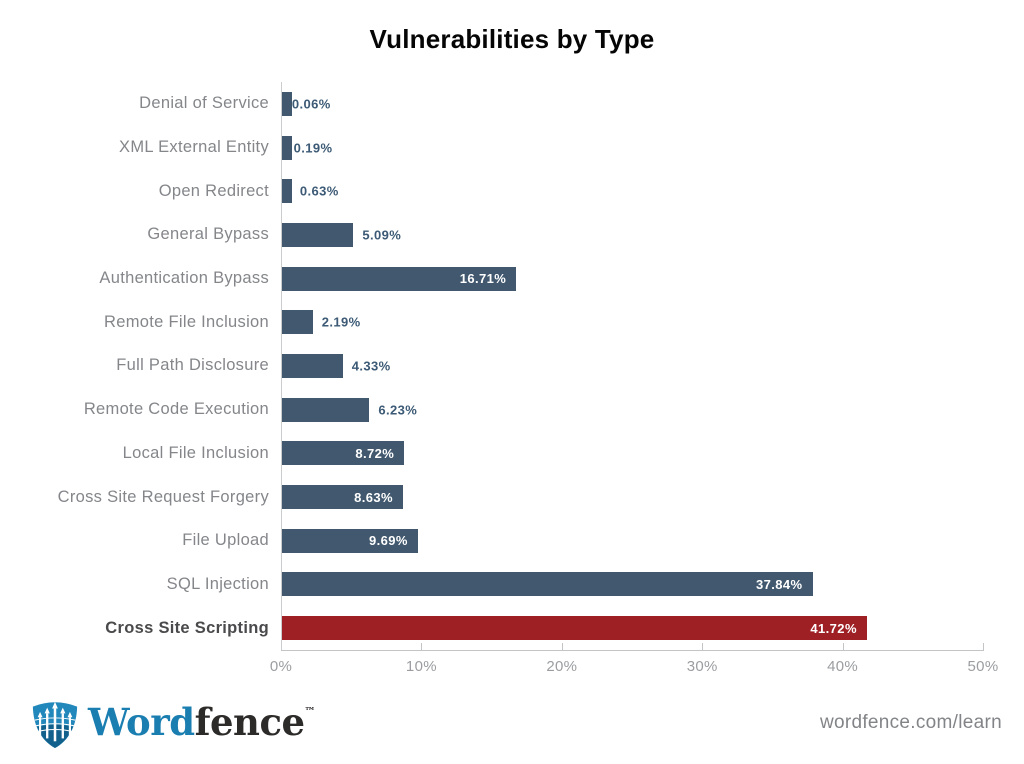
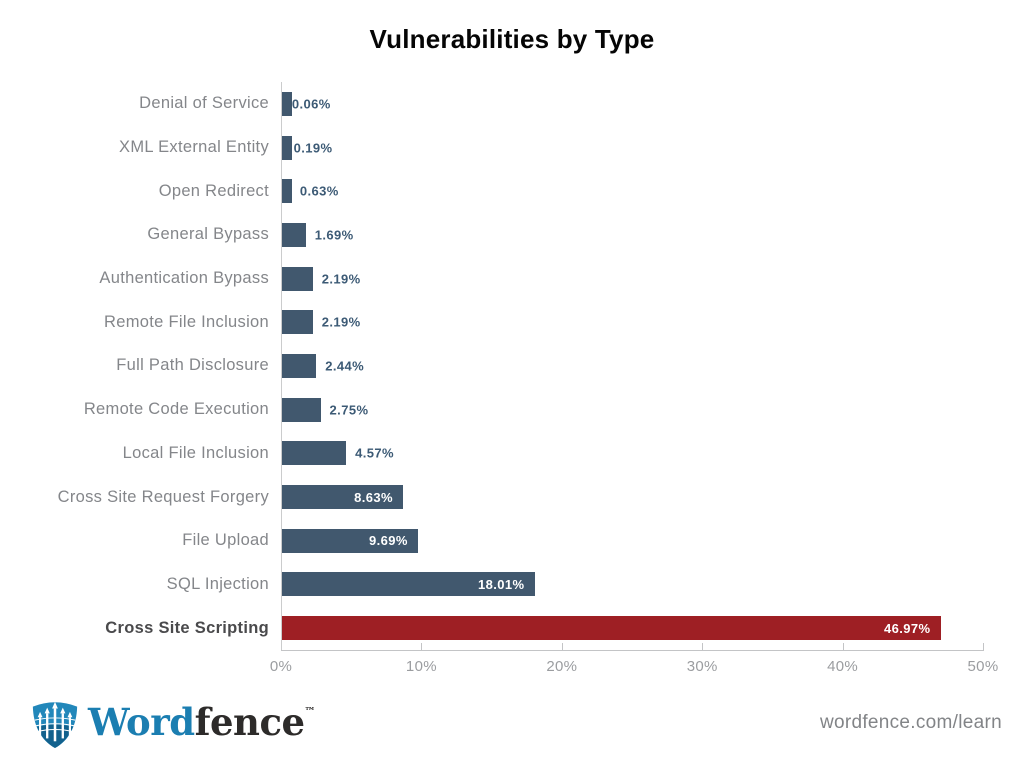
General Bypass: 5.09% -> 1.69%
Authentication Bypass: 16.71% -> 2.19%
Full Path Disclosure: 4.33% -> 2.44%
Remote Code Execution: 6.23% -> 2.75%
Local File Inclusion: 8.72% -> 4.57%
SQL Injection: 37.84% -> 18.01%
Cross Site Scripting: 41.72% -> 46.97%
